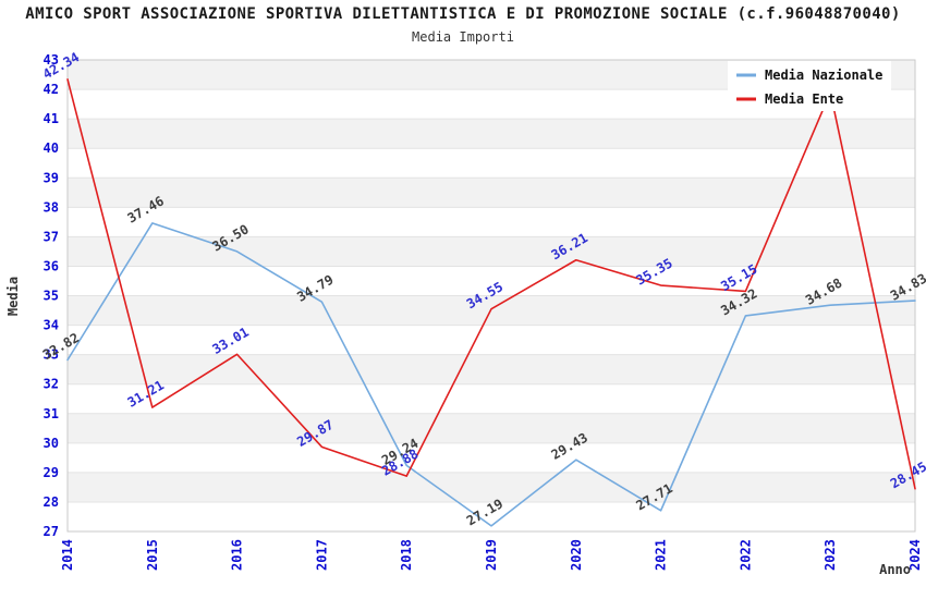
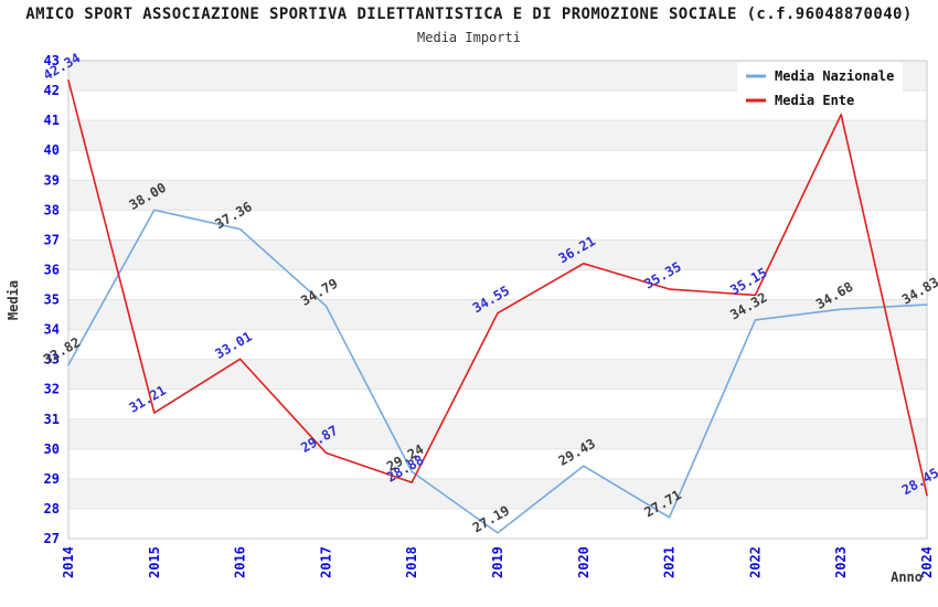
Media Nazionale/2015: 37.46 -> 38.00
Media Nazionale/2016: 36.50 -> 37.36
Media Ente/2023: 41.9 -> 41.2
